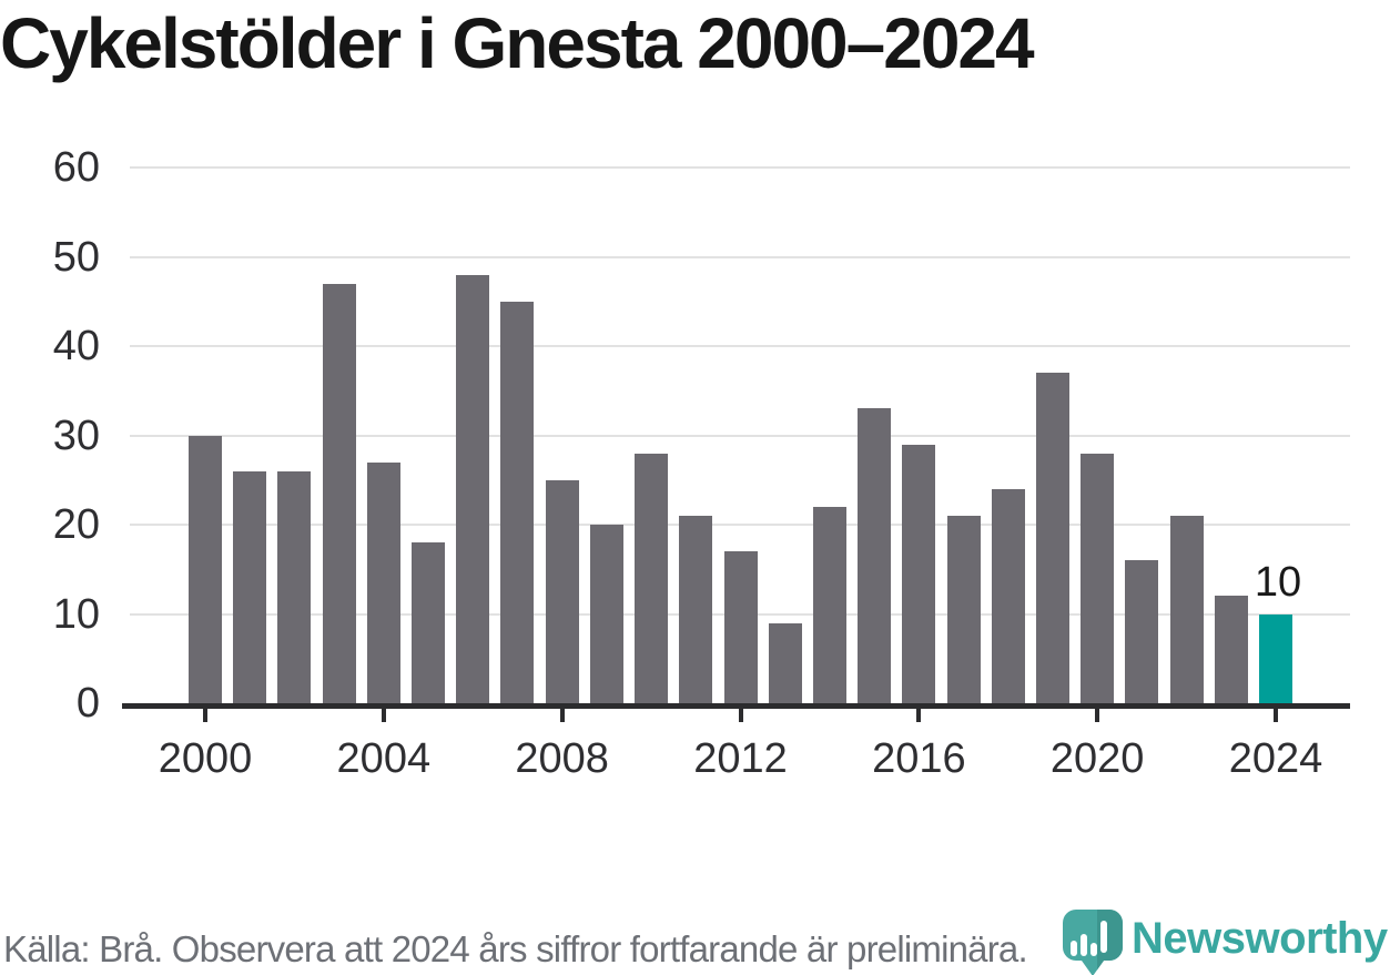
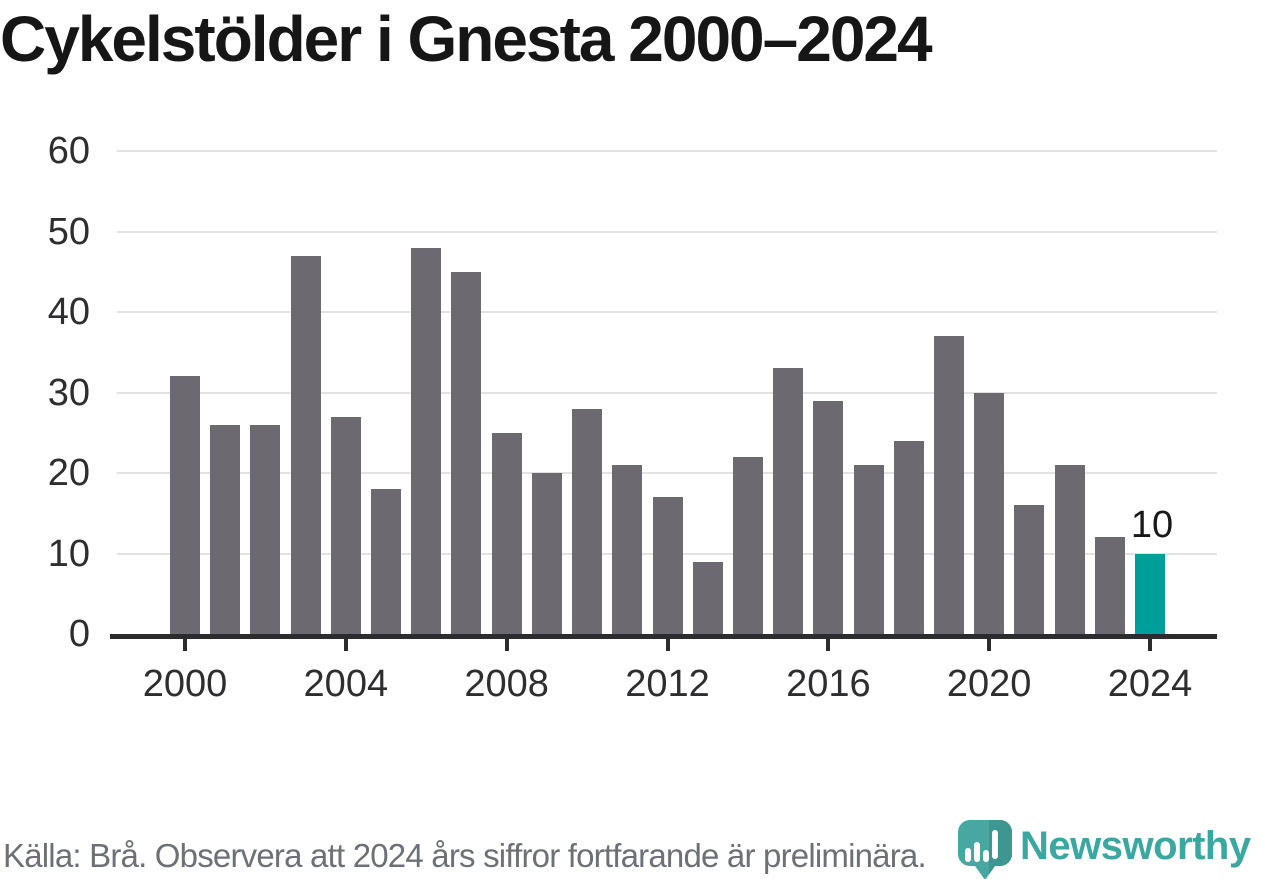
2000: 30 -> 32
2020: 28 -> 30
